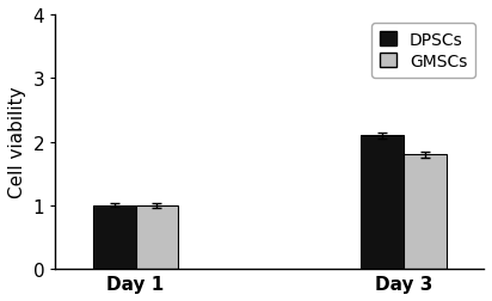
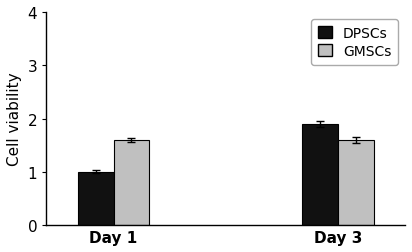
GMSCs/Day 1: 1.0 -> 1.6
DPSCs/Day 3: 2.1 -> 1.9
GMSCs/Day 3: 1.8 -> 1.6
